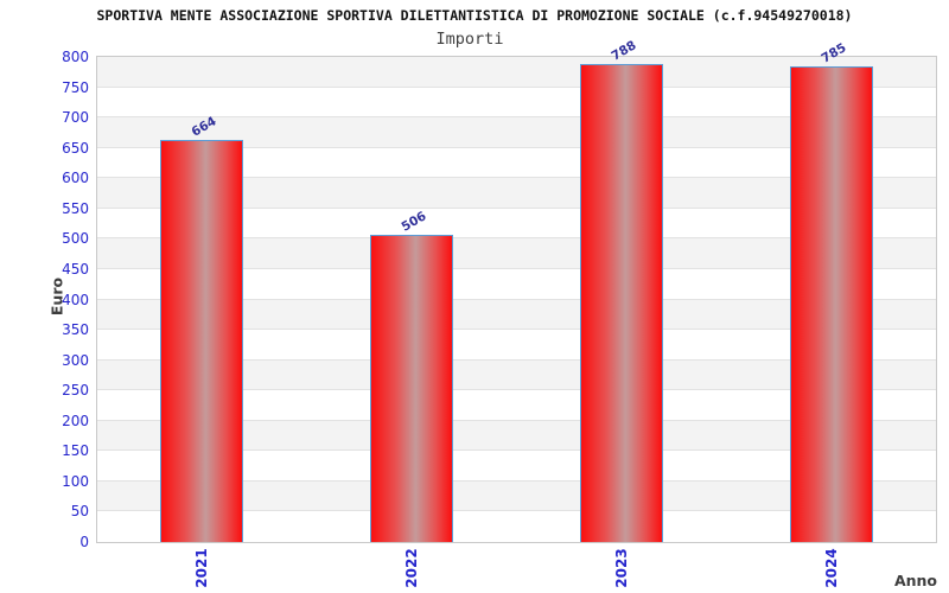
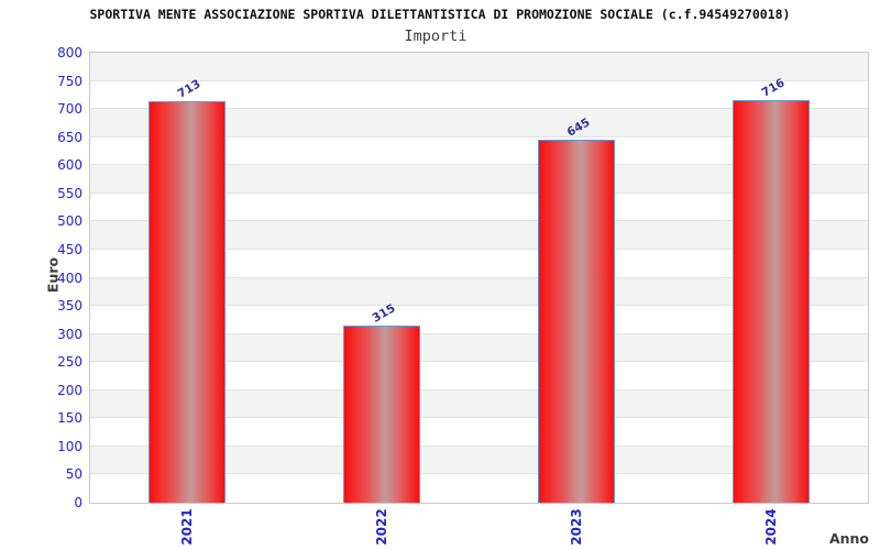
2021: 664 -> 713
2022: 506 -> 315
2023: 788 -> 645
2024: 785 -> 716
